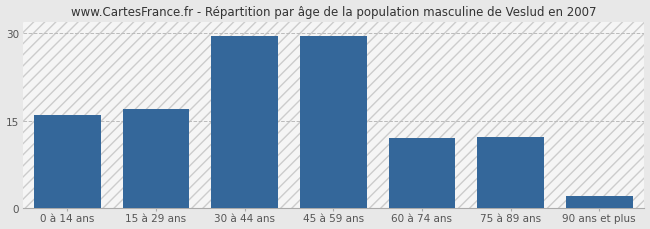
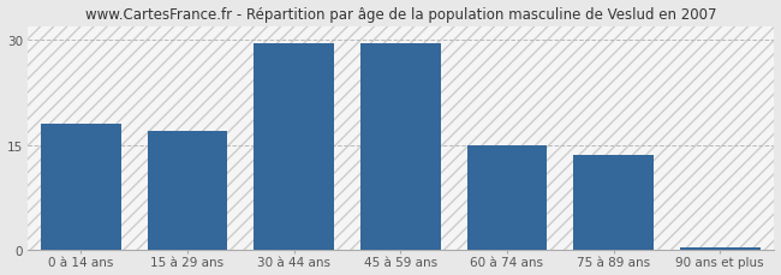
0 à 14 ans: 16.0 -> 18.0
60 à 74 ans: 12.0 -> 15.0
75 à 89 ans: 12.2 -> 13.5
90 ans et plus: 2.0 -> 0.3
